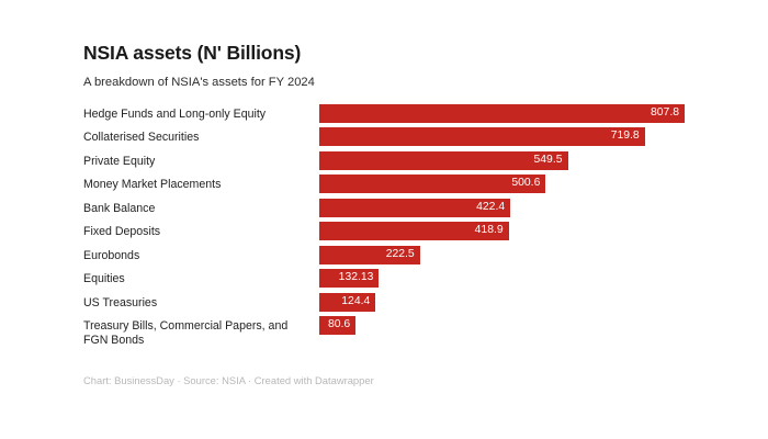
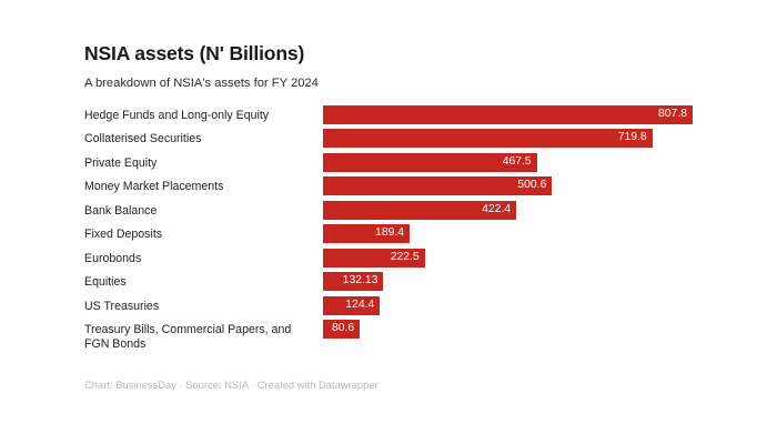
Private Equity: 549.5 -> 467.5
Fixed Deposits: 418.9 -> 189.4
